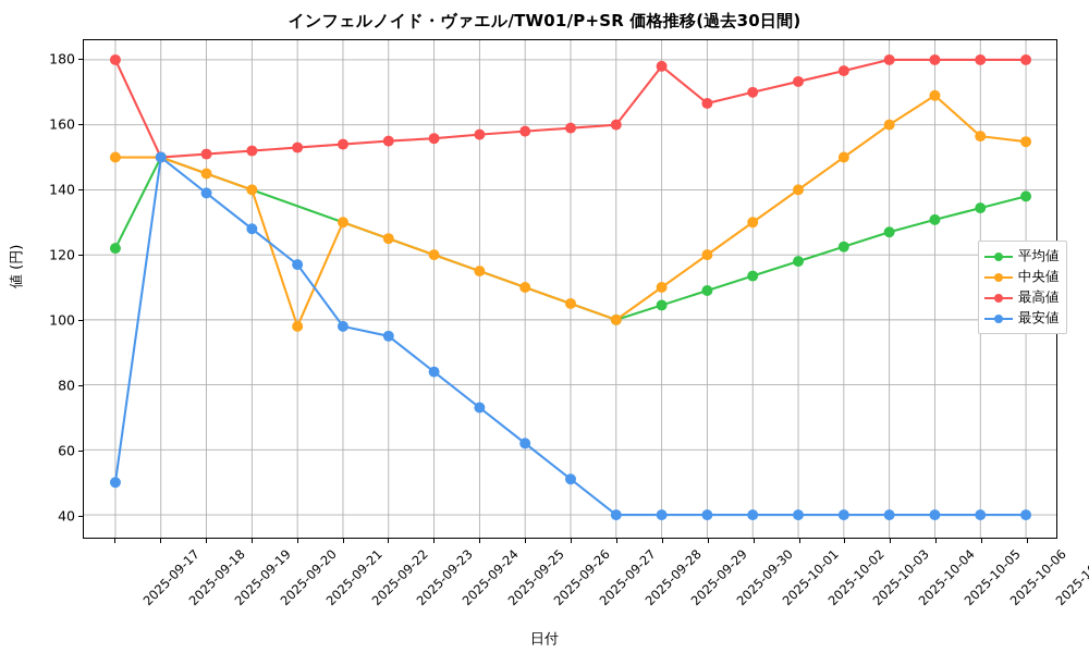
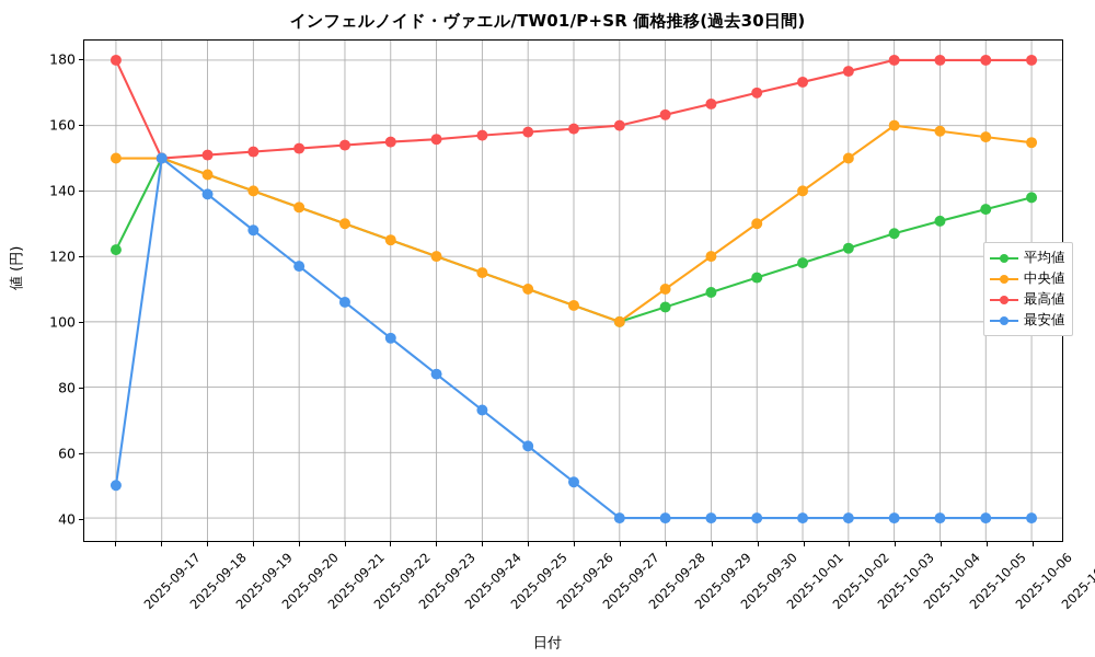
中央値/2025-09-21: 98 -> 135
最安値/2025-09-22: 98 -> 106
最高値/2025-09-29: 178 -> 163
中央値/2025-10-05: 169 -> 158
